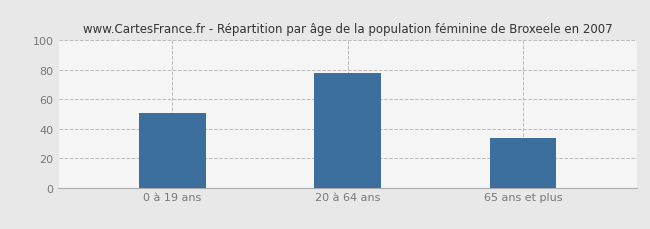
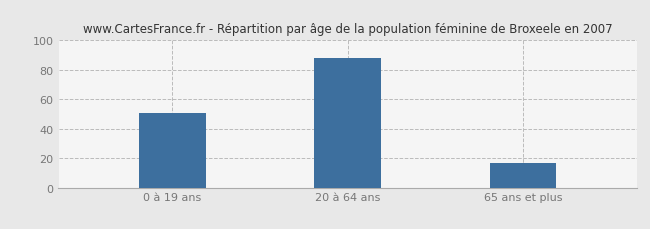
20 à 64 ans: 78 -> 88
65 ans et plus: 34 -> 17
